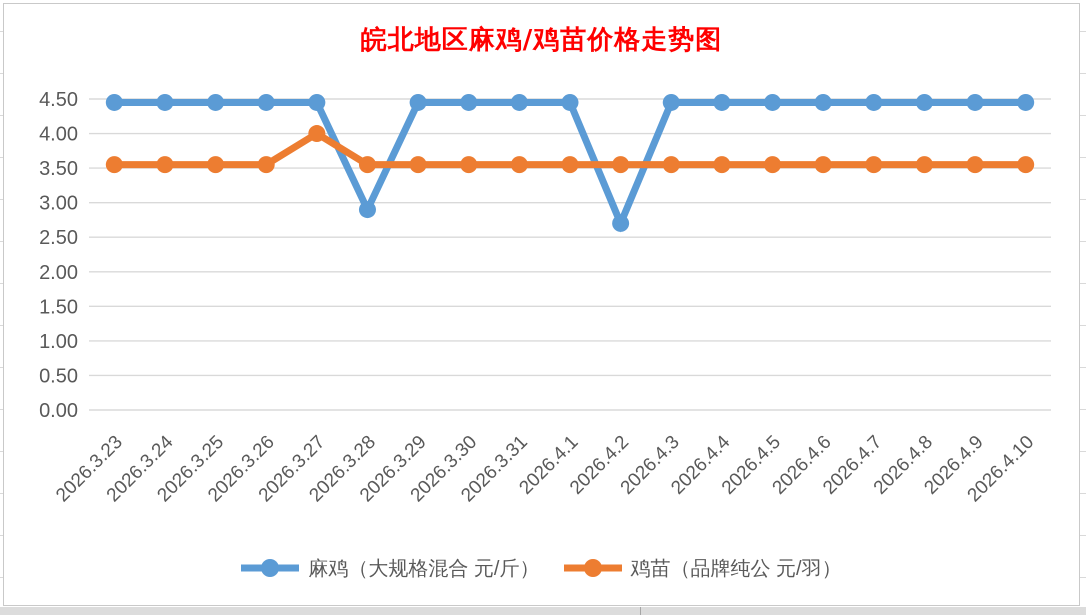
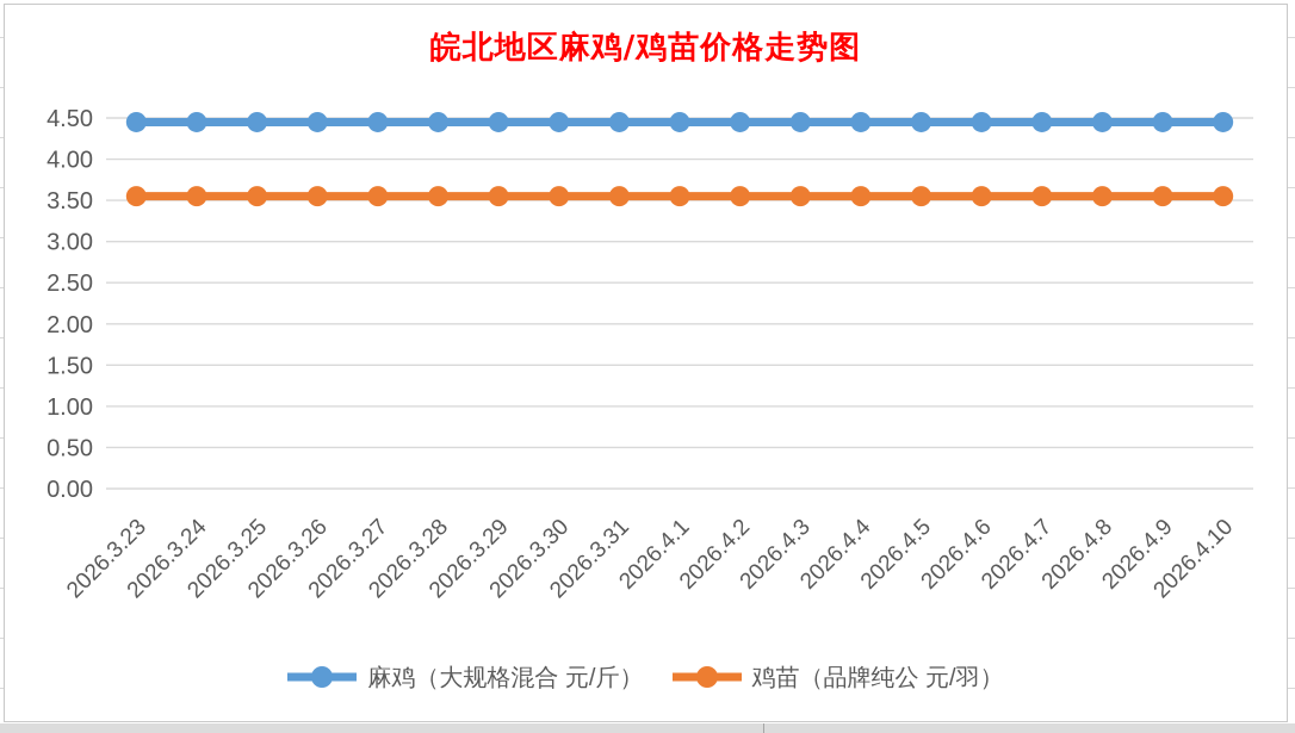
鸡苗（品牌纯公 元/羽）/2026.3.27: 4.0 -> 3.5
麻鸡（大规格混合 元/斤）/2026.3.28: 2.9 -> 4.5
麻鸡（大规格混合 元/斤）/2026.4.2: 2.7 -> 4.5
